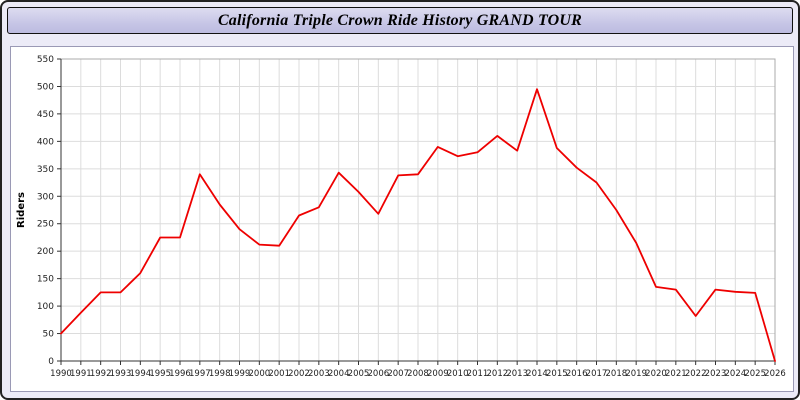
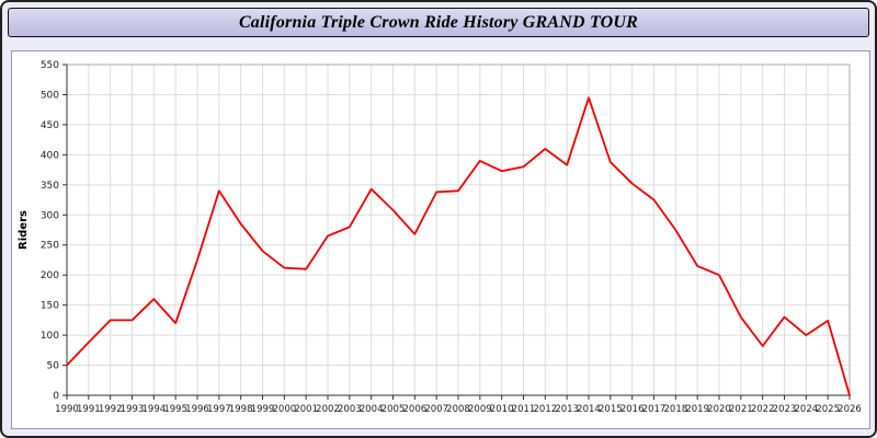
1995: 220 -> 120
2020: 140 -> 200
2024: 130 -> 100
